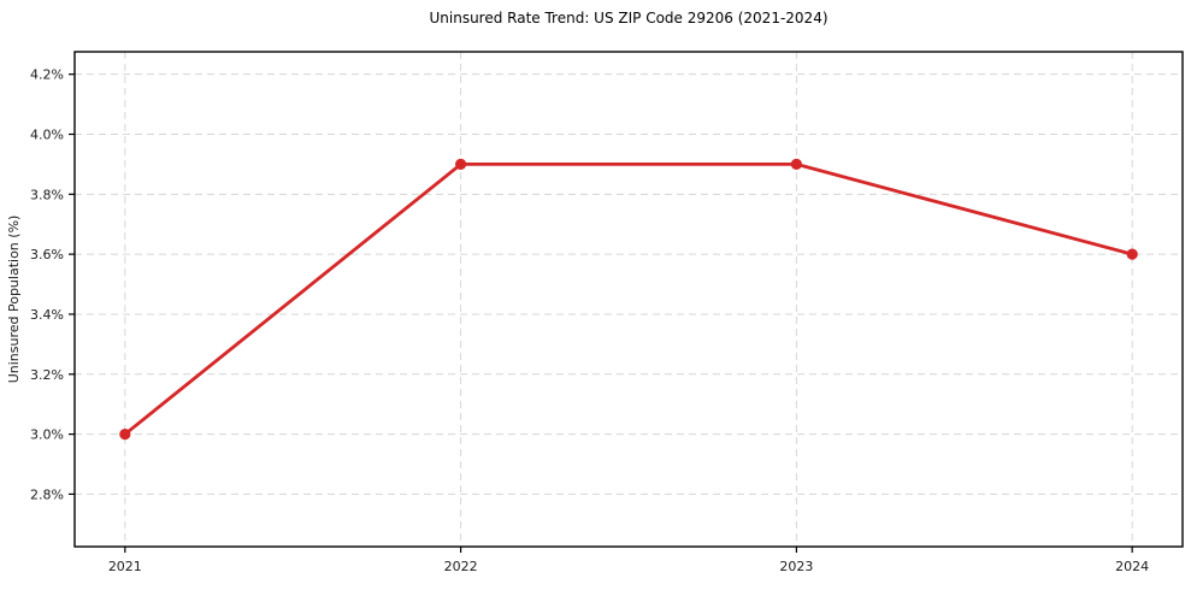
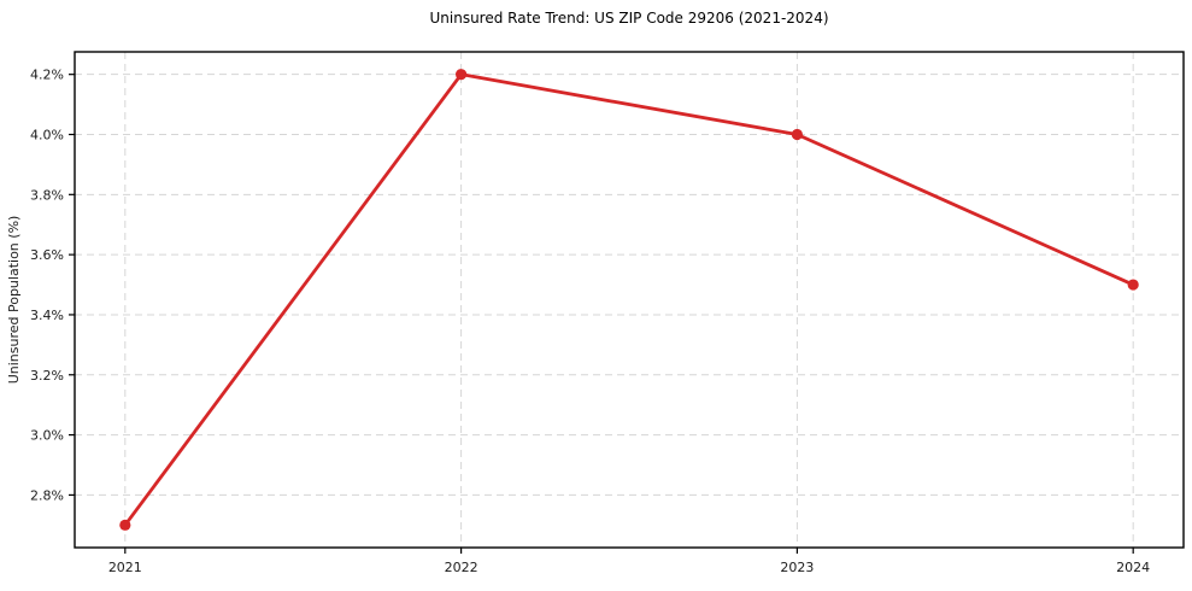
2021: 3.0% -> 2.7%
2022: 3.9% -> 4.2%
2023: 3.9% -> 4.0%
2024: 3.6% -> 3.5%
